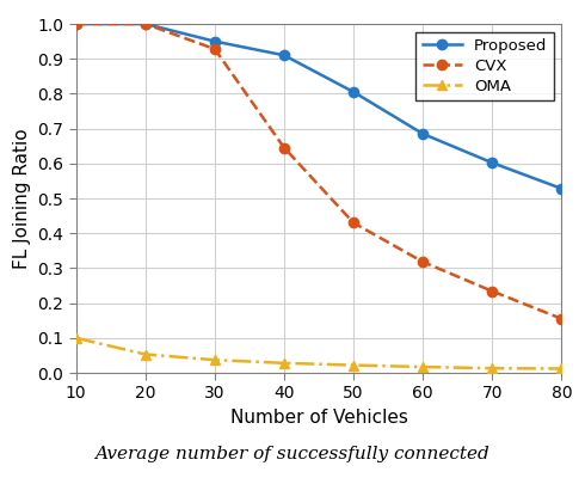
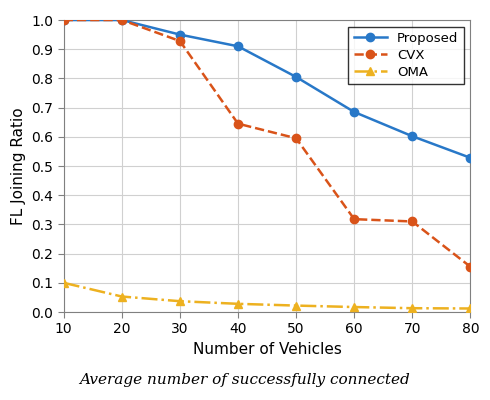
CVX/50: 0.430 -> 0.595
CVX/70: 0.234 -> 0.310
